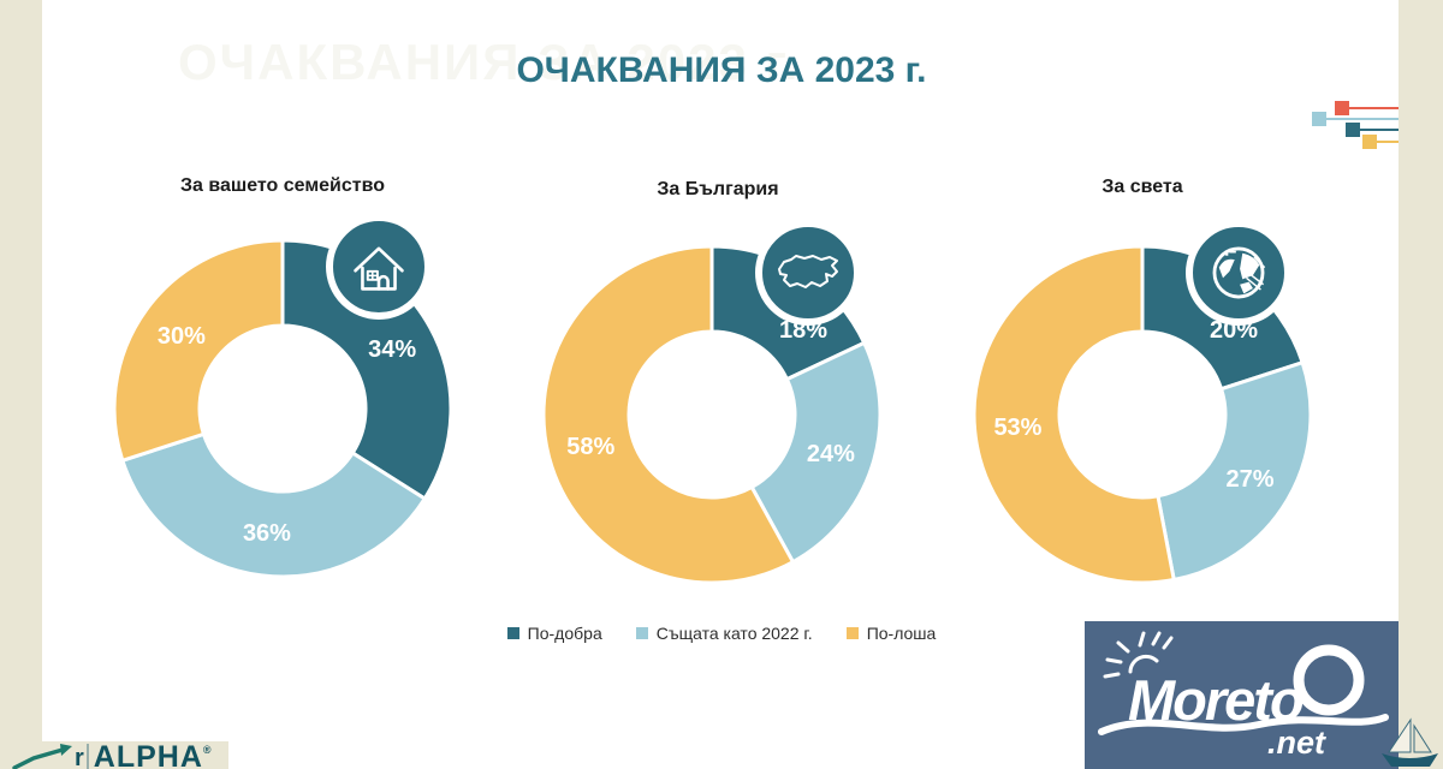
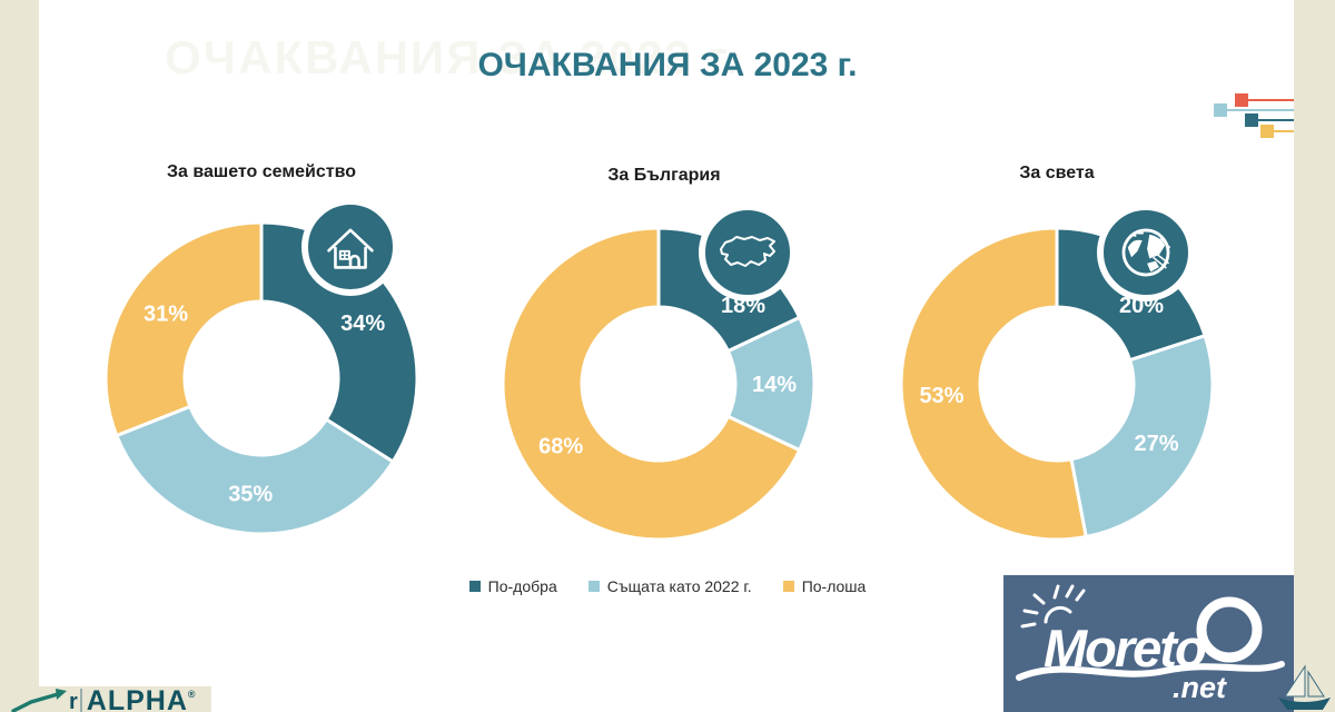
За вашето семейство/Същата като 2022 г.: 36% -> 35%
За вашето семейство/По-лоша: 30% -> 31%
За България/Същата като 2022 г.: 24% -> 14%
За България/По-лоша: 58% -> 68%
